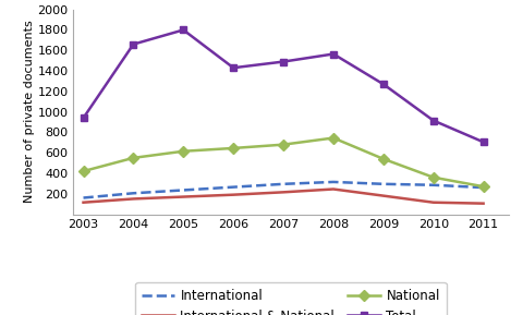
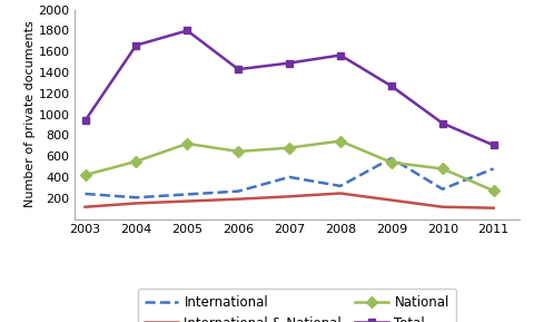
International/2003: 160 -> 240
National/2005: 620 -> 720
International/2007: 300 -> 400
International/2009: 300 -> 580
National/2010: 360 -> 480
International/2011: 260 -> 480
